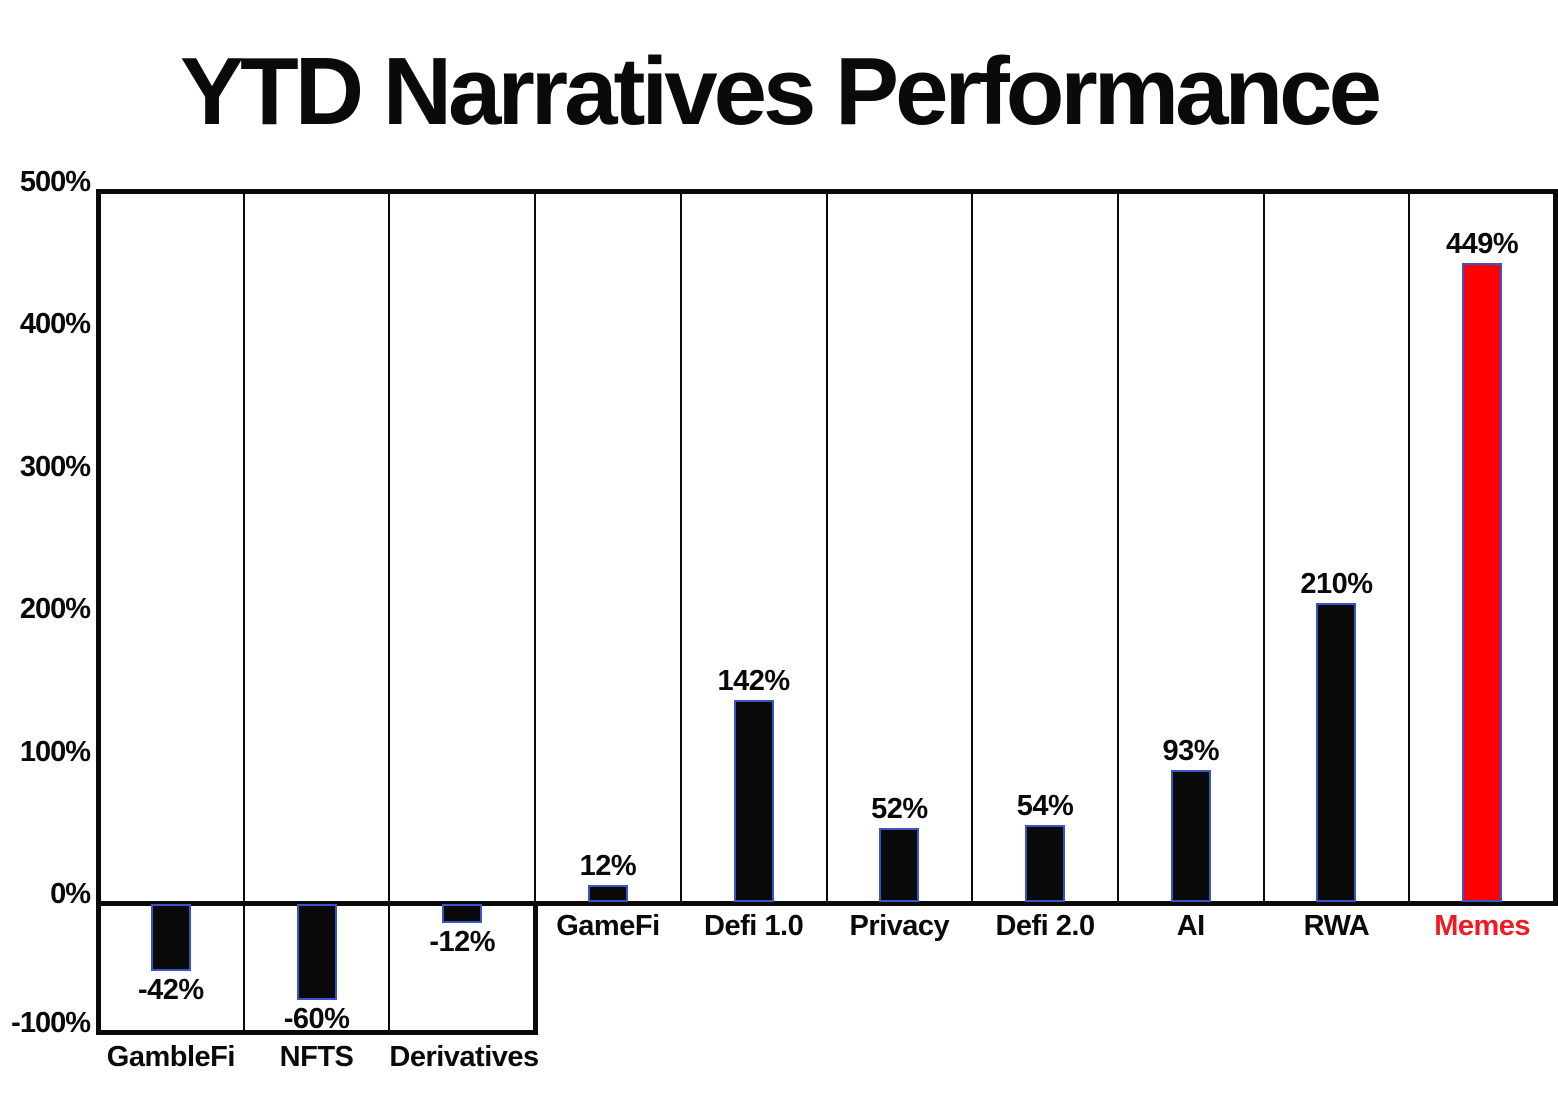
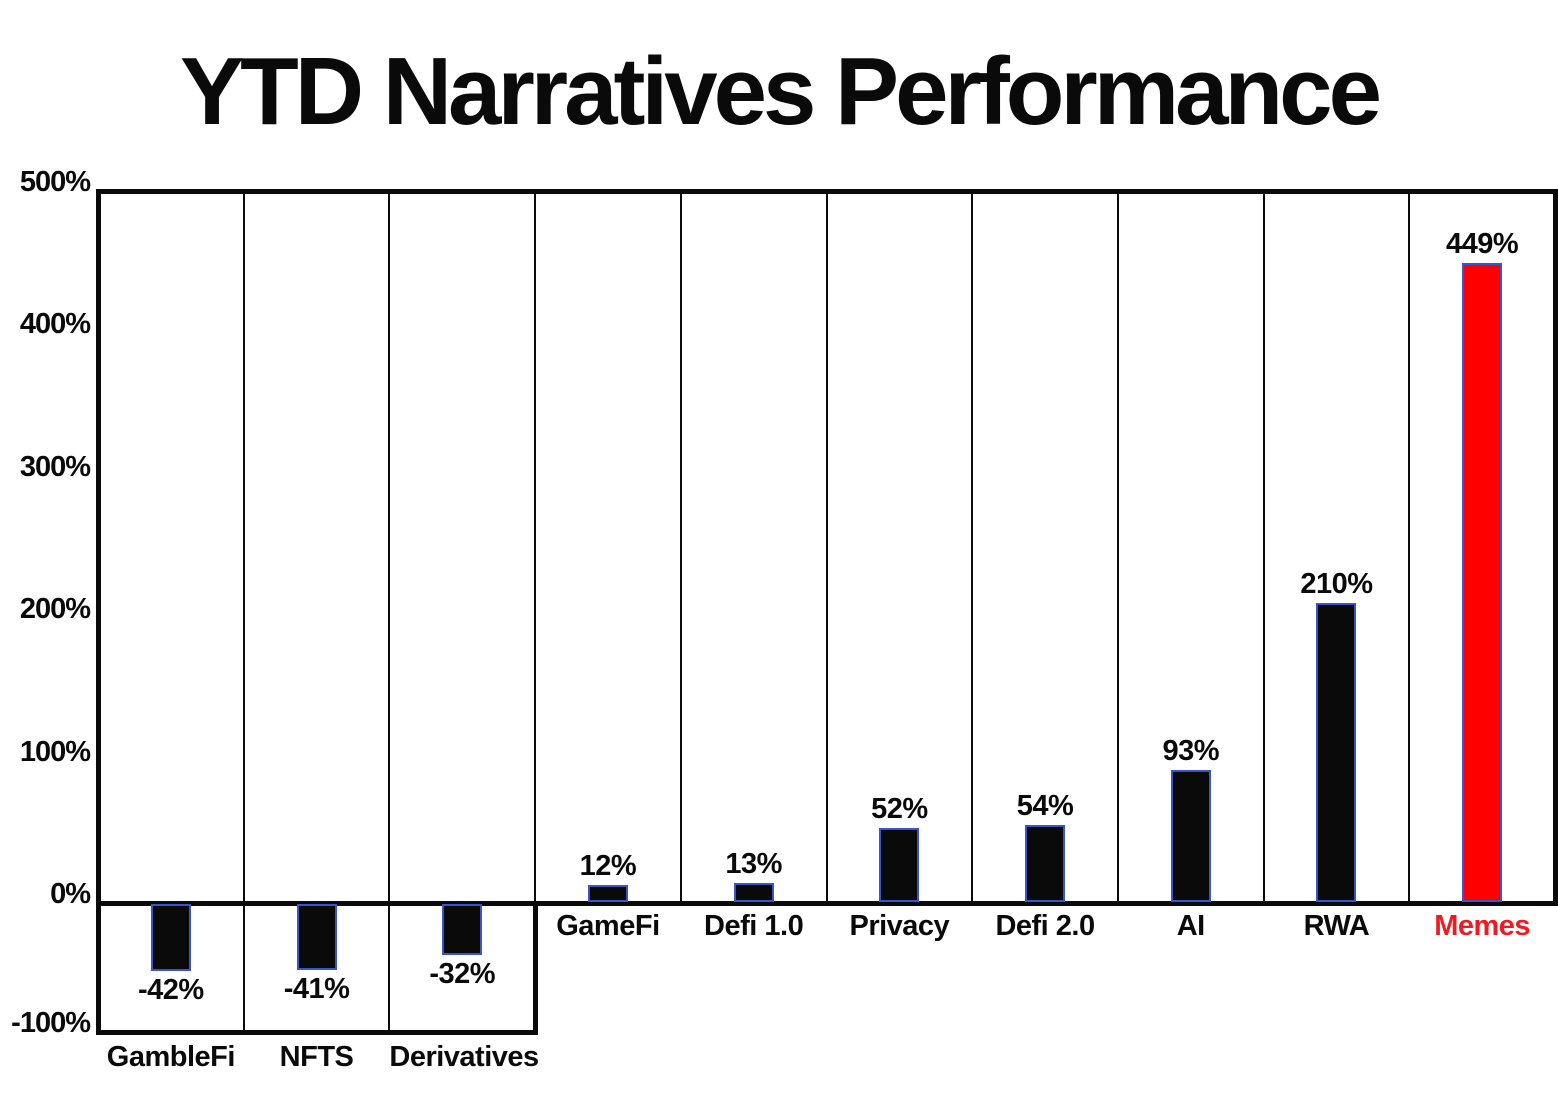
NFTS: -60% -> -41%
Derivatives: -12% -> -32%
Defi 1.0: 142% -> 13%
